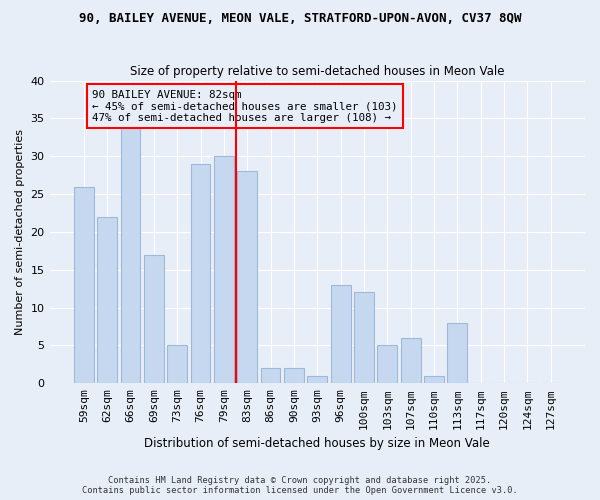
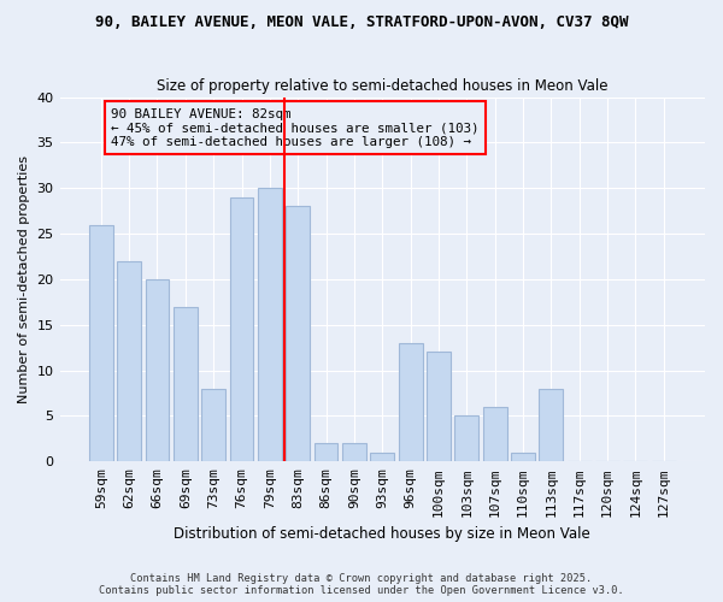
66sqm: 34 -> 20
73sqm: 5 -> 8
